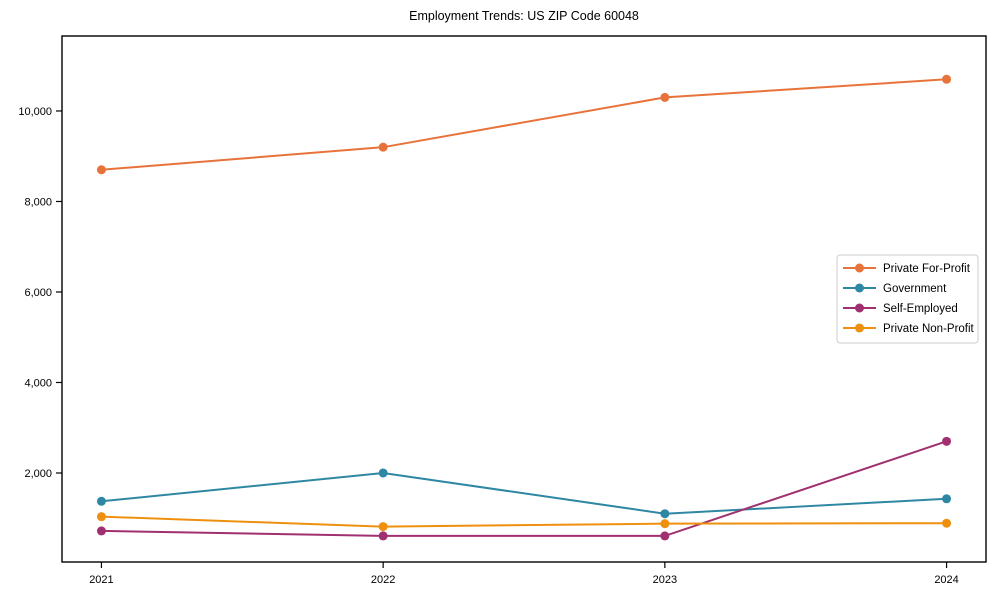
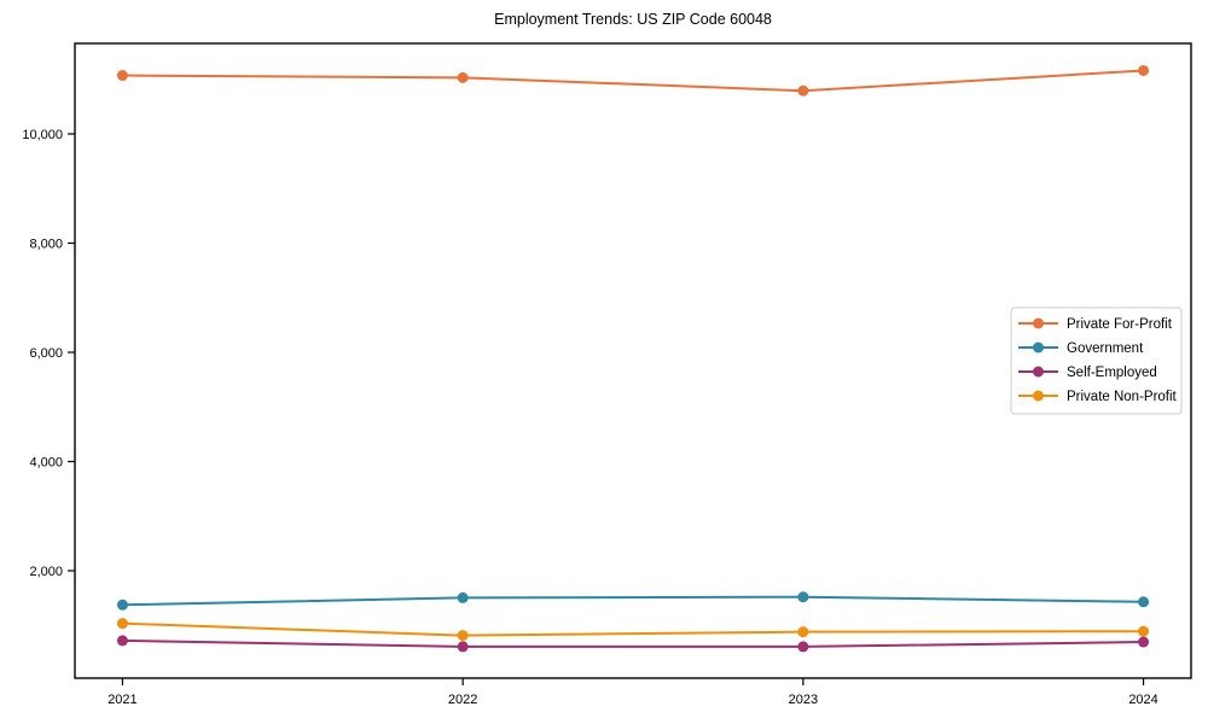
Private For-Profit/2021: 8700 -> 11100
Private For-Profit/2022: 9200 -> 11000
Government/2022: 2000 -> 1500
Private For-Profit/2023: 10300 -> 10800
Government/2023: 1100 -> 1500
Private For-Profit/2024: 10700 -> 11200
Self-Employed/2024: 2700 -> 700
